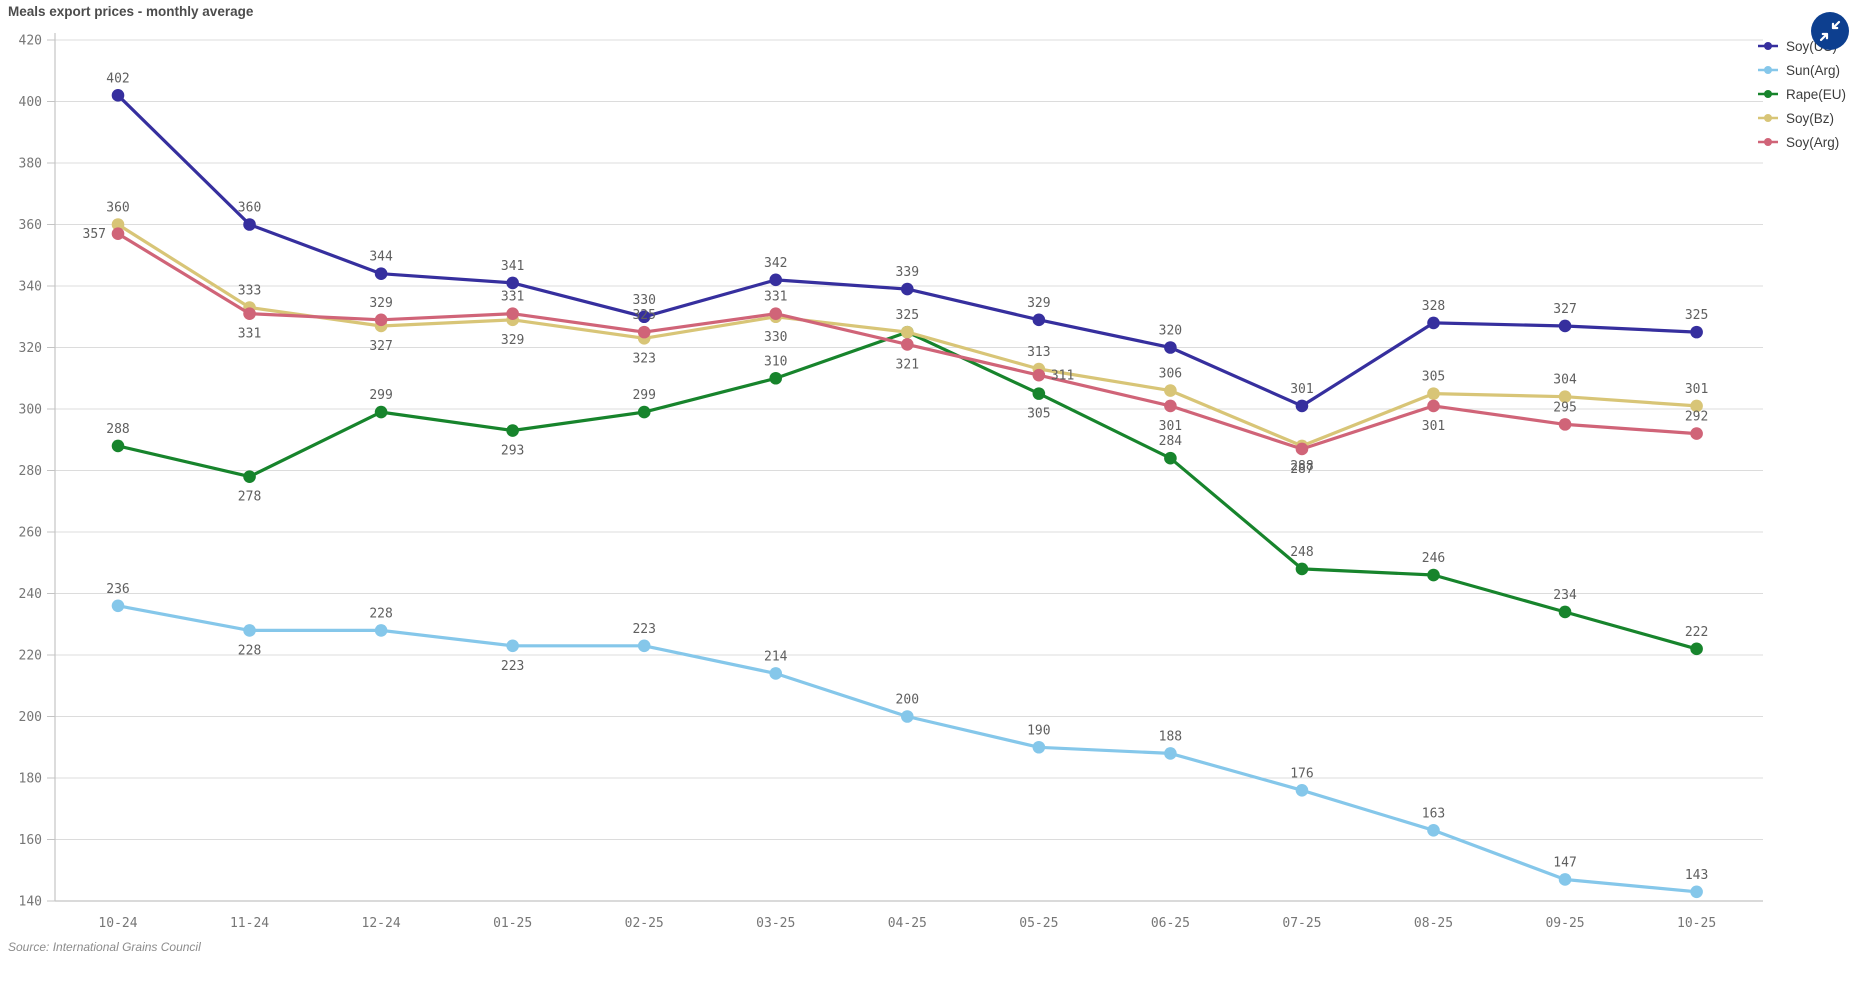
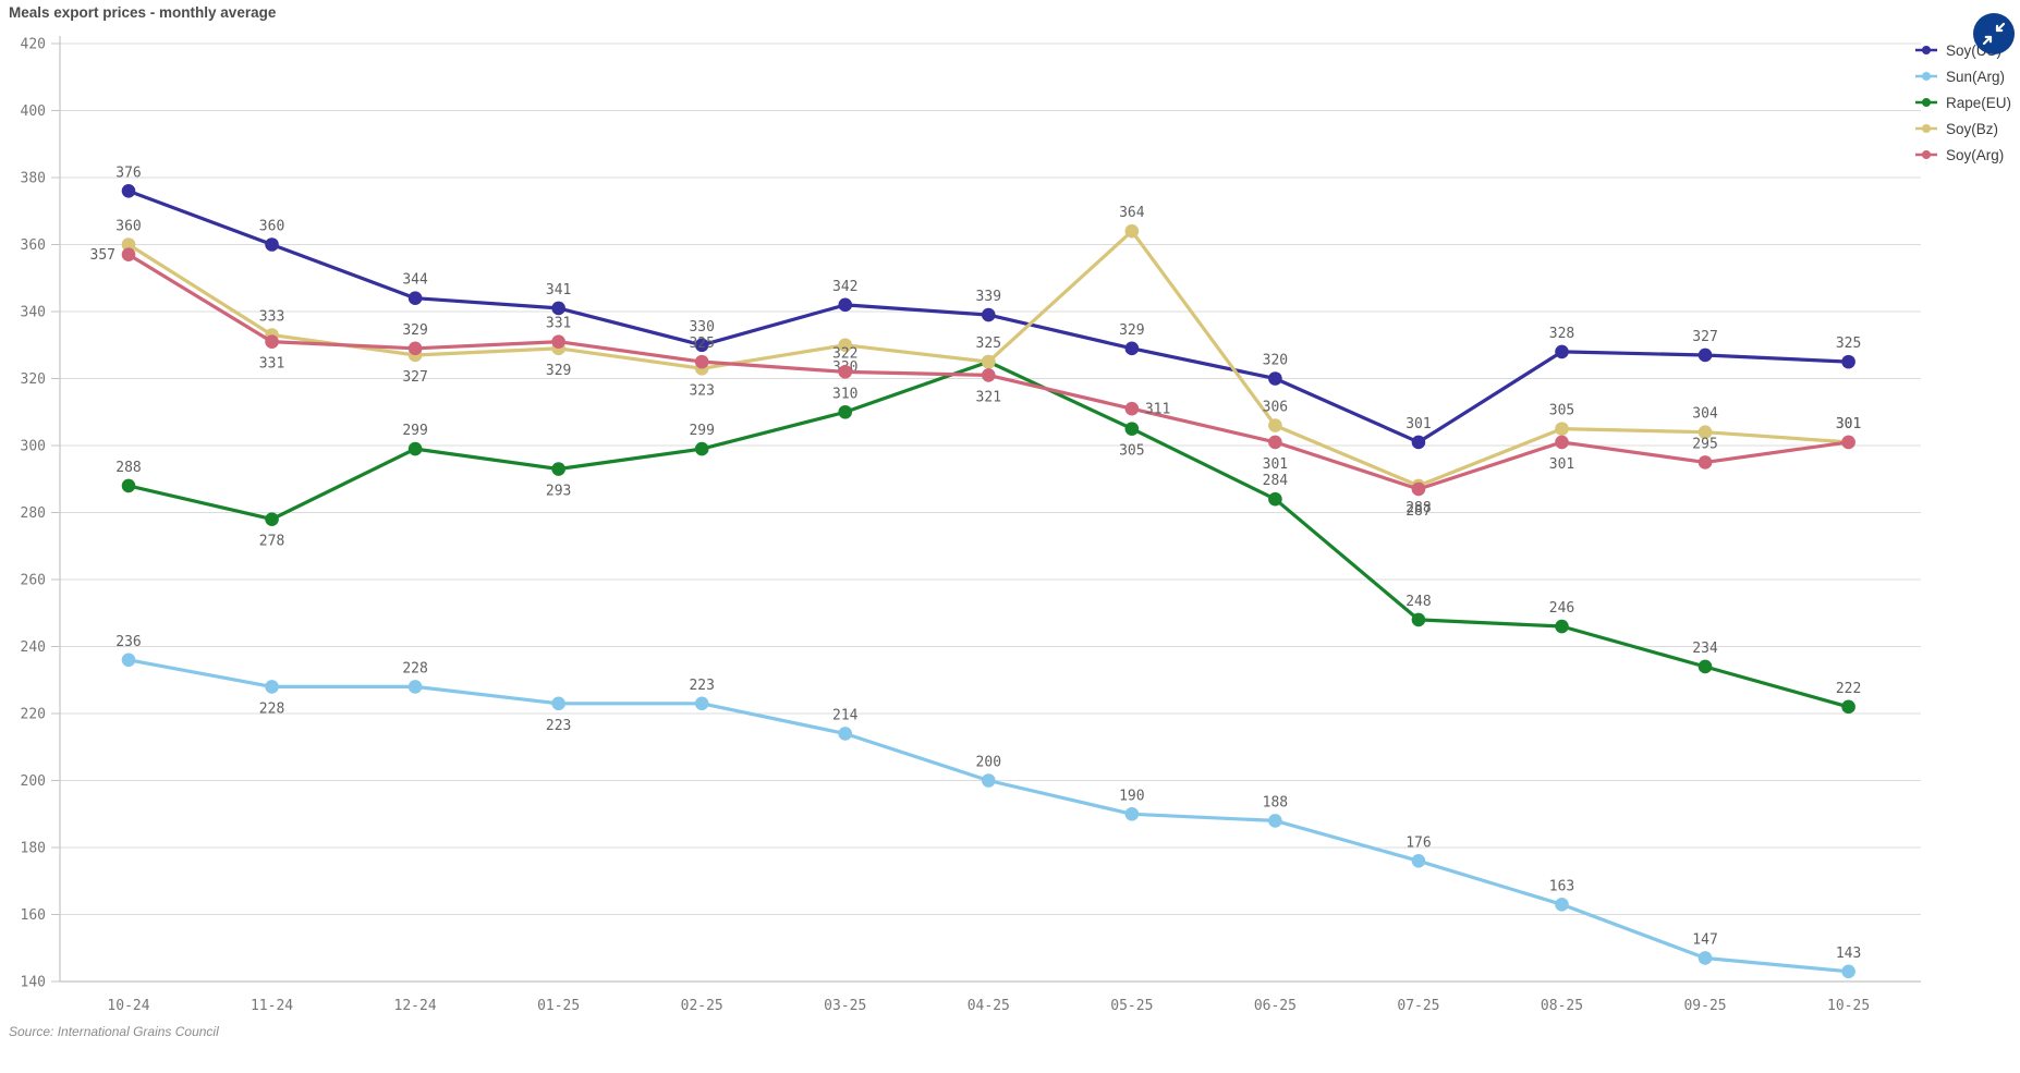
Soy(US)/10-24: 402 -> 376
Soy(Arg)/03-25: 331 -> 322
Soy(Bz)/05-25: 313 -> 364
Soy(Arg)/10-25: 292 -> 301
